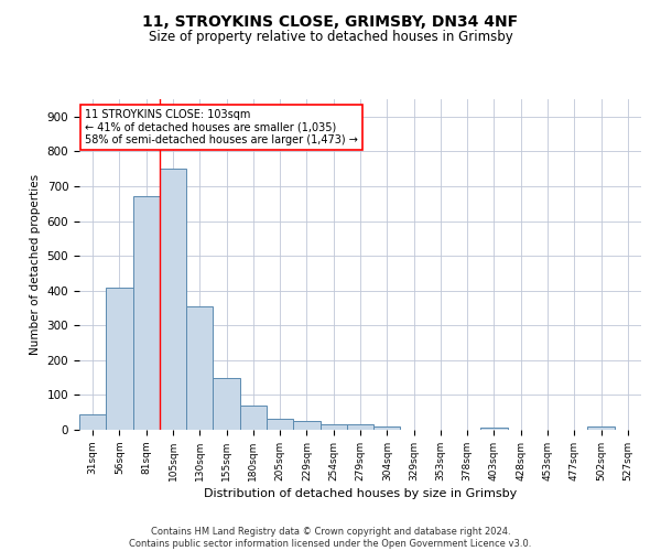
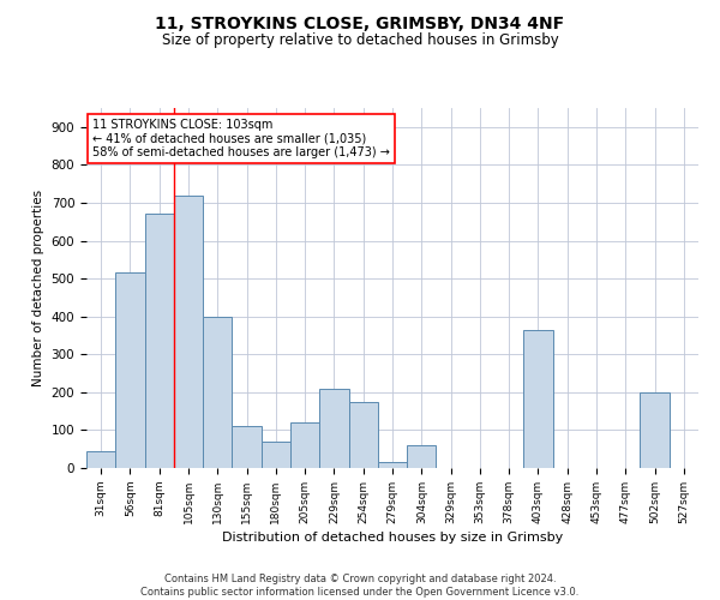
56sqm: 410 -> 515
105sqm: 750 -> 720
130sqm: 355 -> 400
155sqm: 148 -> 110
205sqm: 33 -> 120
229sqm: 25 -> 210
254sqm: 15 -> 175
304sqm: 8 -> 60
403sqm: 5 -> 365
502sqm: 8 -> 200
